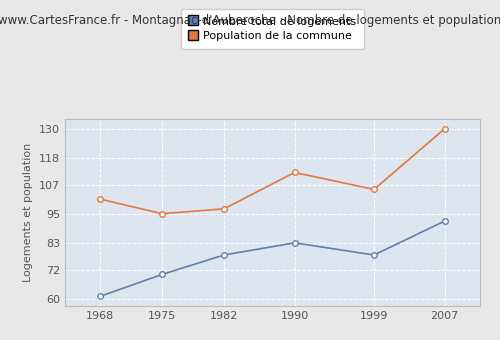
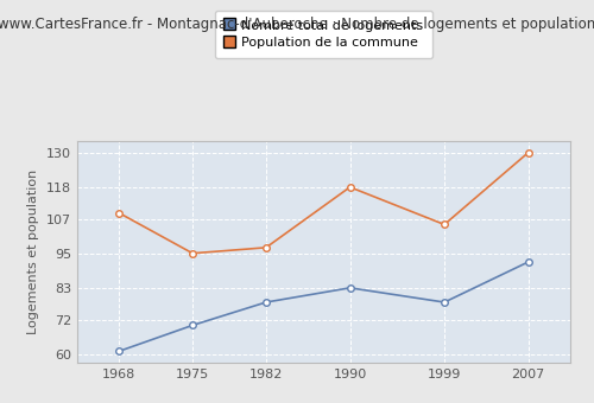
Population de la commune/1968: 101 -> 109
Population de la commune/1990: 112 -> 118
